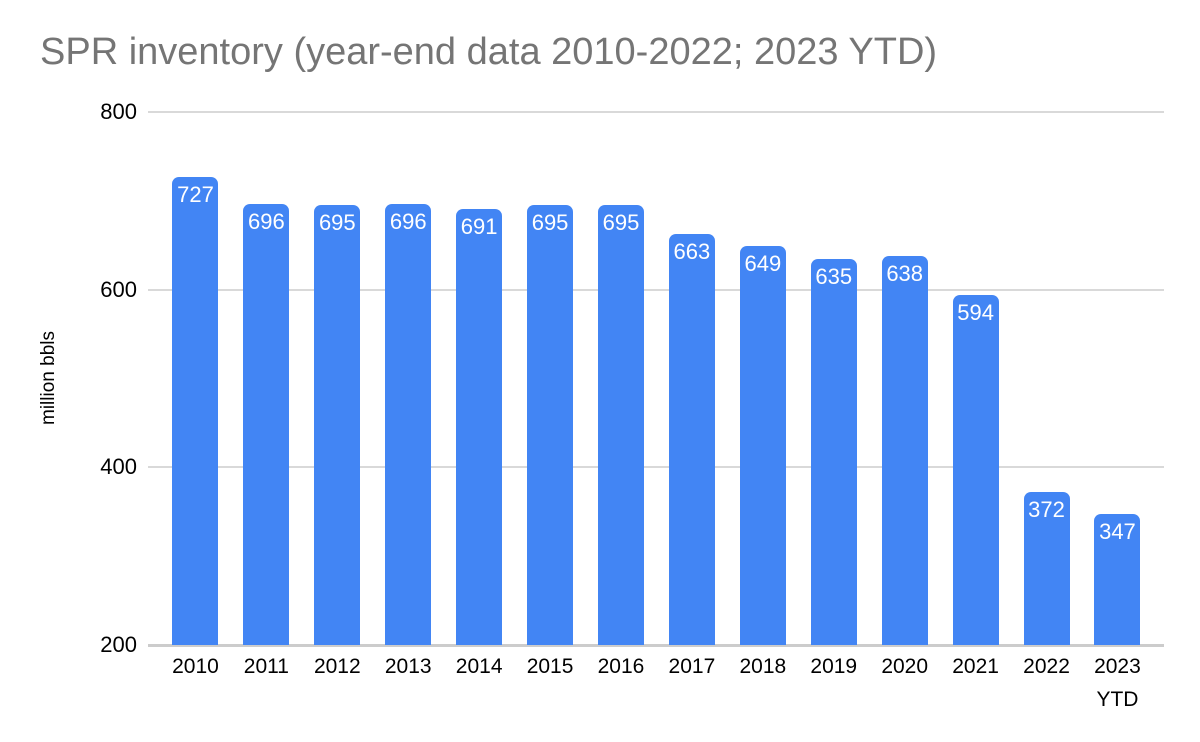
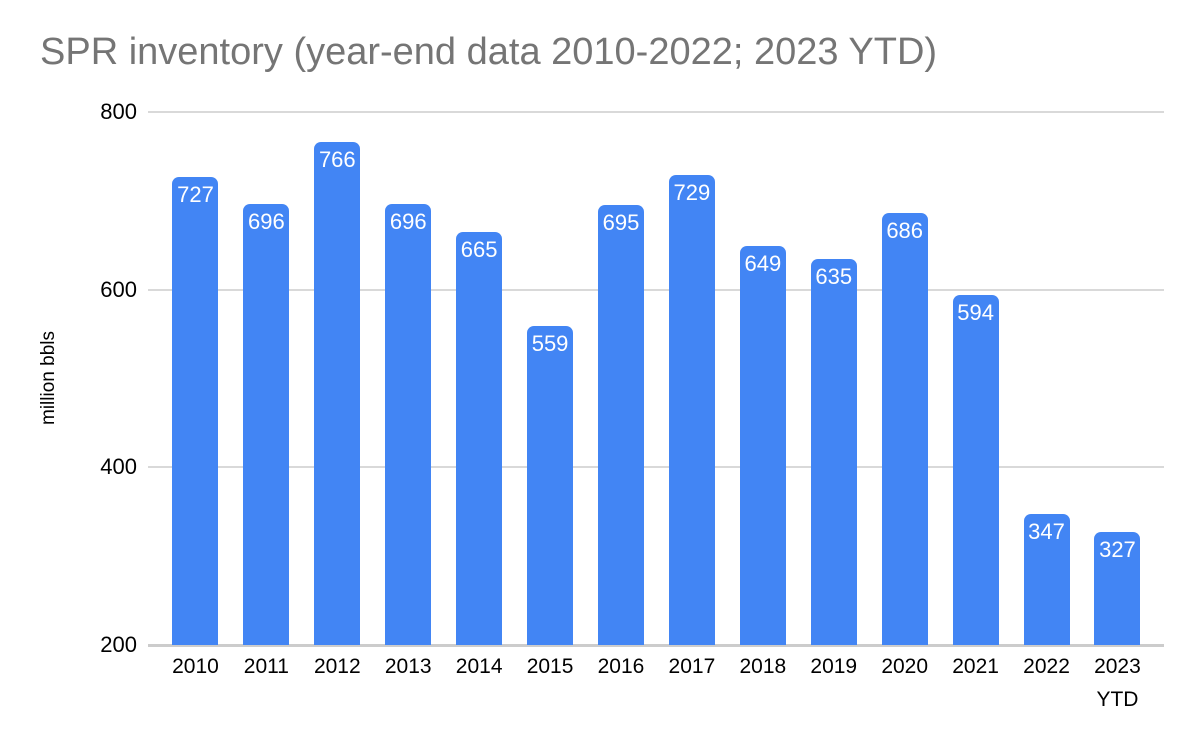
2012: 695 -> 766
2014: 691 -> 665
2015: 695 -> 559
2017: 663 -> 729
2020: 638 -> 686
2022: 372 -> 347
2023 YTD: 347 -> 327
